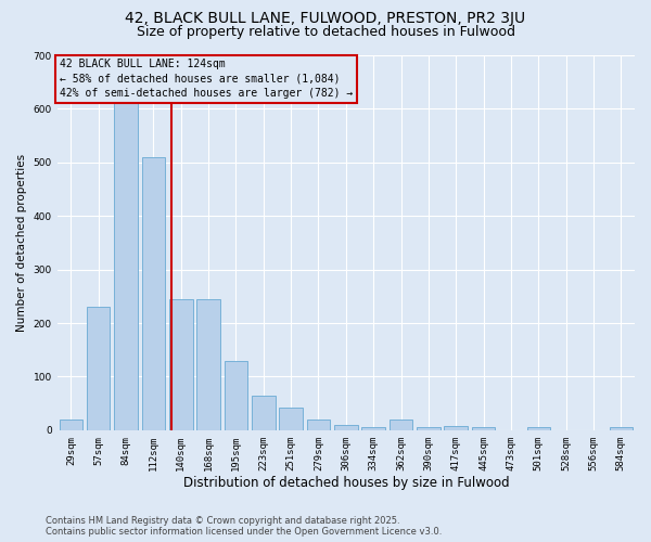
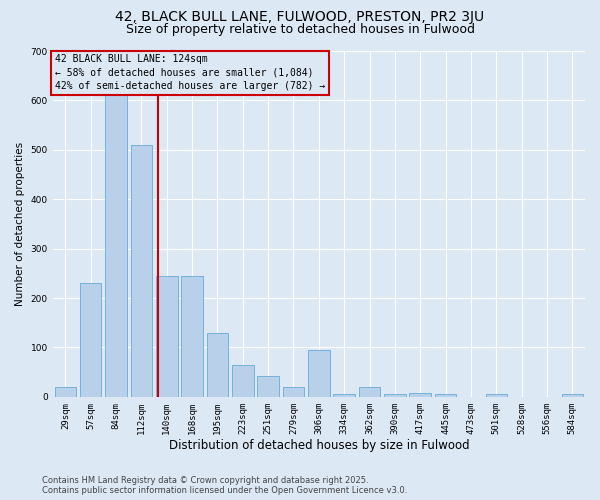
306sqm: 10 -> 95
